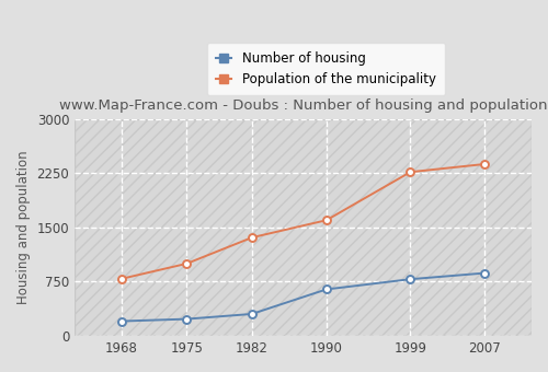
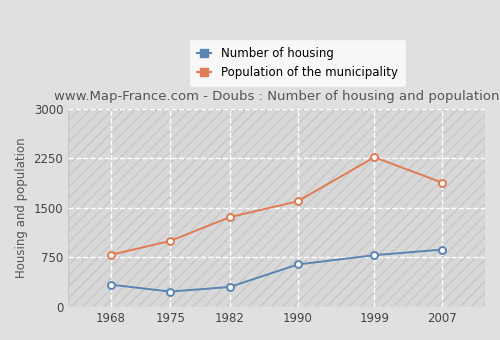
Number of housing/1968: 200 -> 340
Population of the municipality/2007: 2380 -> 1880
